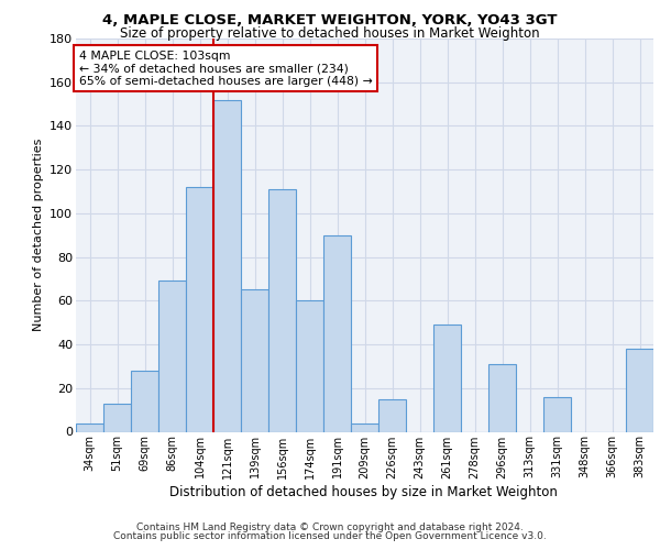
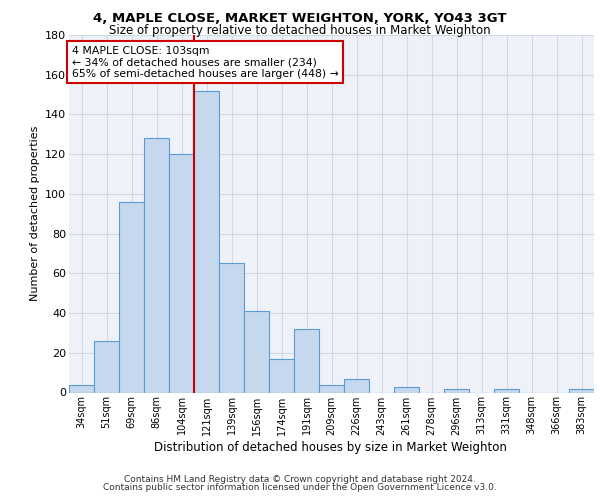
51sqm: 13 -> 26
69sqm: 28 -> 96
86sqm: 69 -> 128
104sqm: 112 -> 120
156sqm: 111 -> 41
174sqm: 60 -> 17
191sqm: 90 -> 32
226sqm: 15 -> 7
261sqm: 49 -> 3
296sqm: 31 -> 2
331sqm: 16 -> 2
383sqm: 38 -> 2
